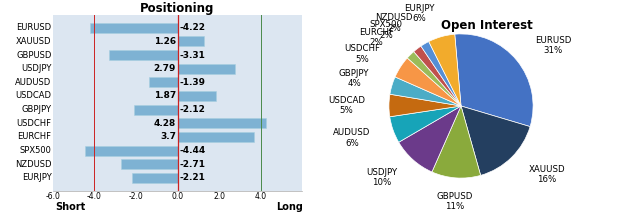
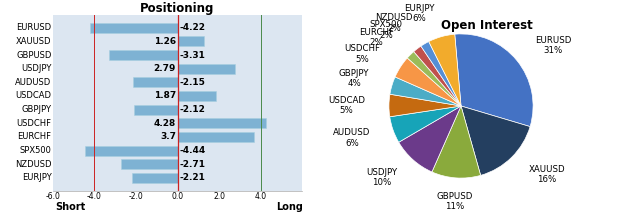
AUDUSD: -1.39 -> -2.15
